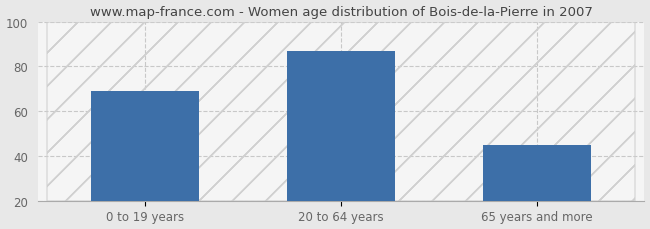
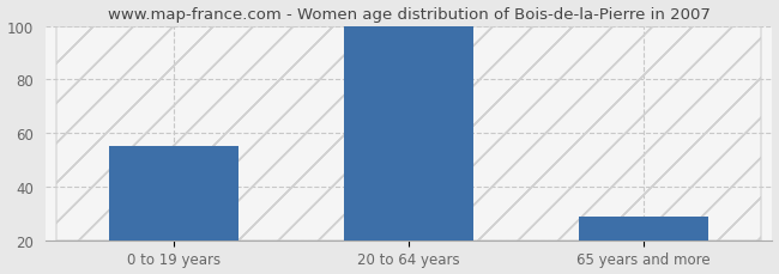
0 to 19 years: 69 -> 55
20 to 64 years: 87 -> 100
65 years and more: 45 -> 29
